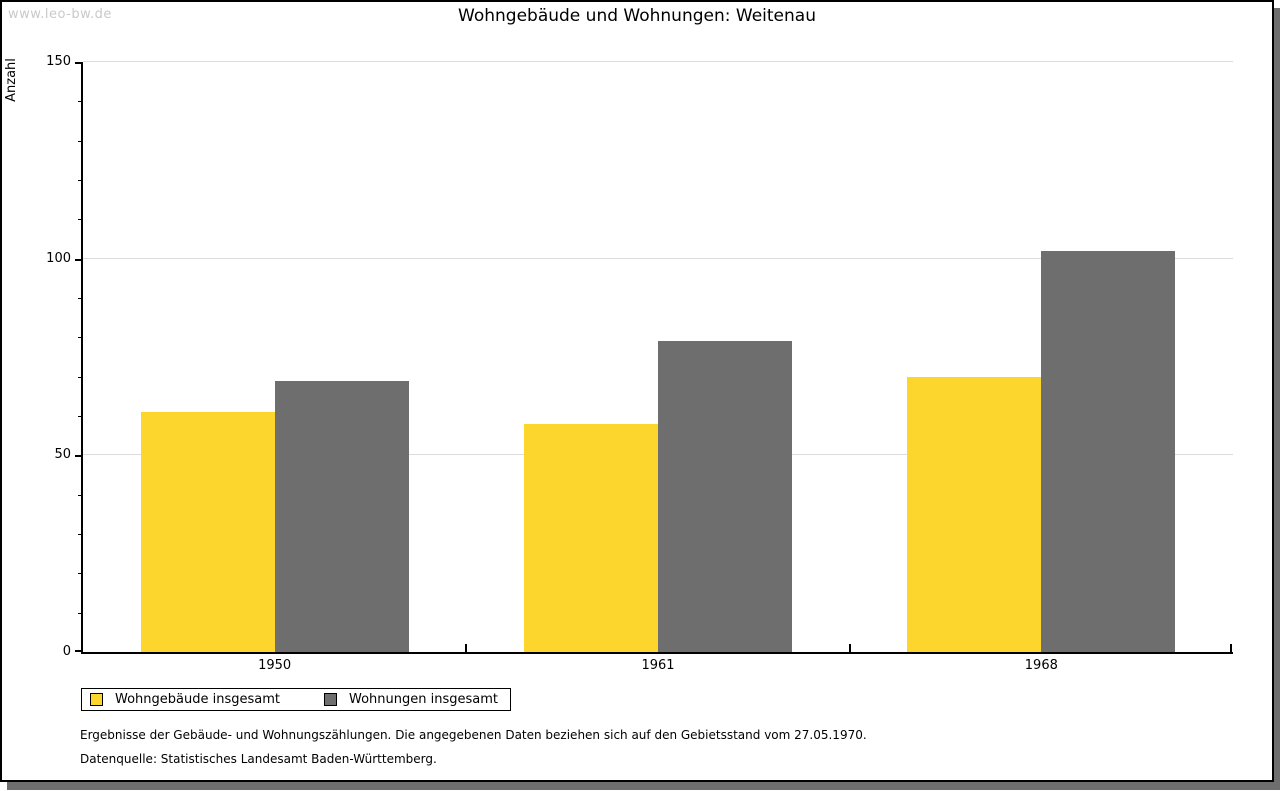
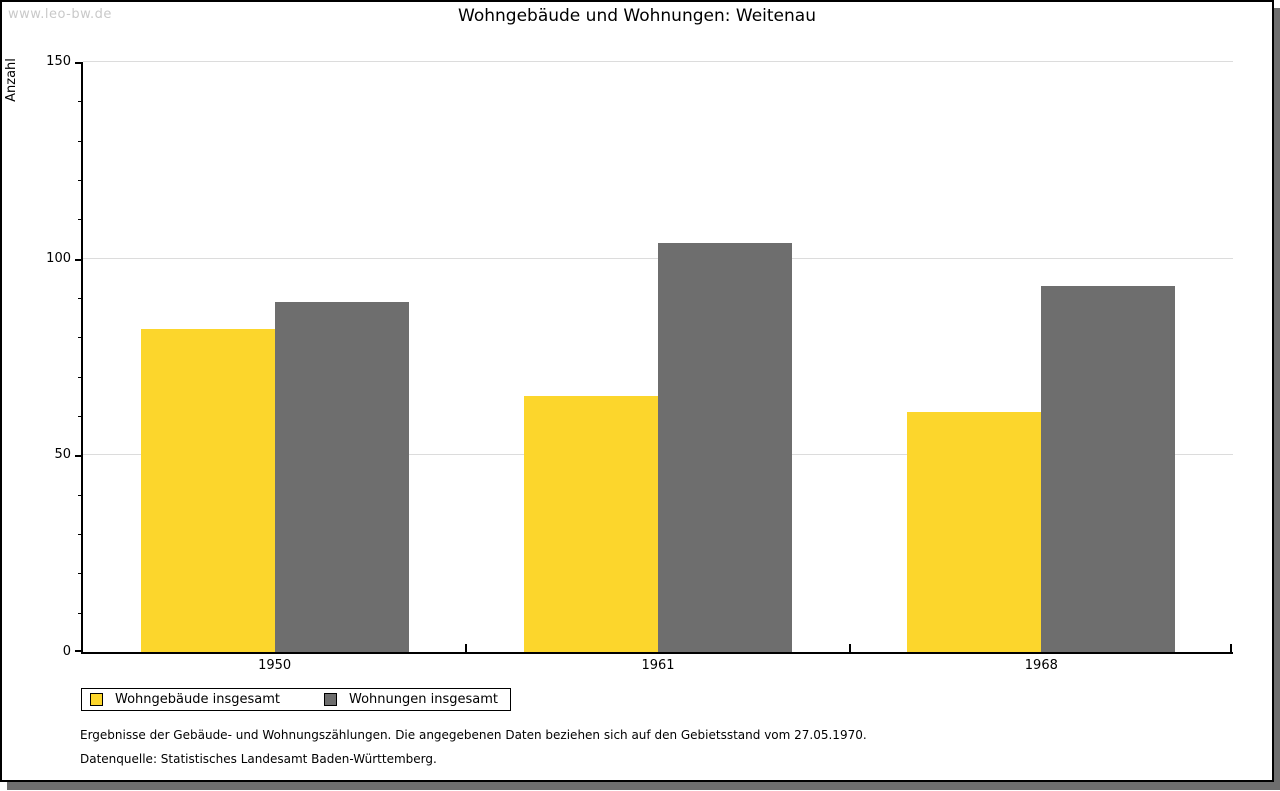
Wohngebäude insgesamt/1950: 61 -> 82
Wohnungen insgesamt/1950: 69 -> 89
Wohngebäude insgesamt/1961: 58 -> 65
Wohnungen insgesamt/1961: 79 -> 104
Wohngebäude insgesamt/1968: 70 -> 61
Wohnungen insgesamt/1968: 102 -> 93
